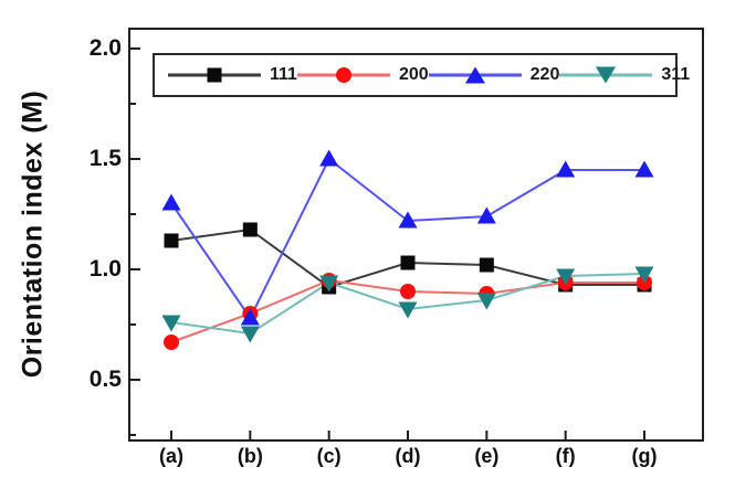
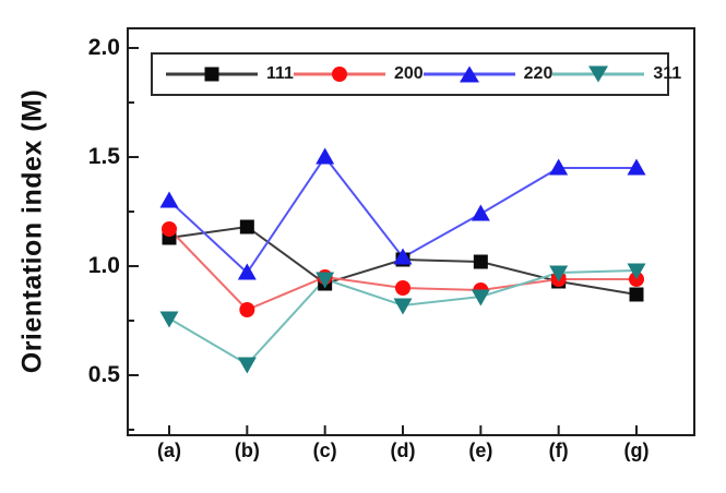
200/(a): 0.67 -> 1.17
220/(b): 0.78 -> 0.97
311/(b): 0.71 -> 0.55
220/(d): 1.22 -> 1.04
111/(g): 0.93 -> 0.87
